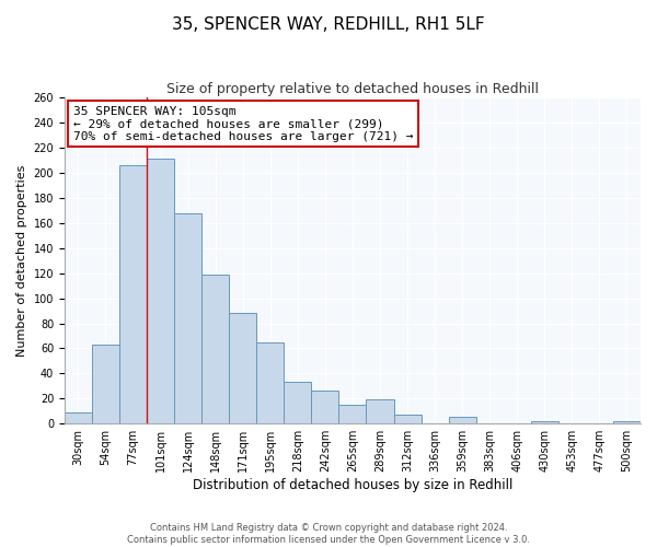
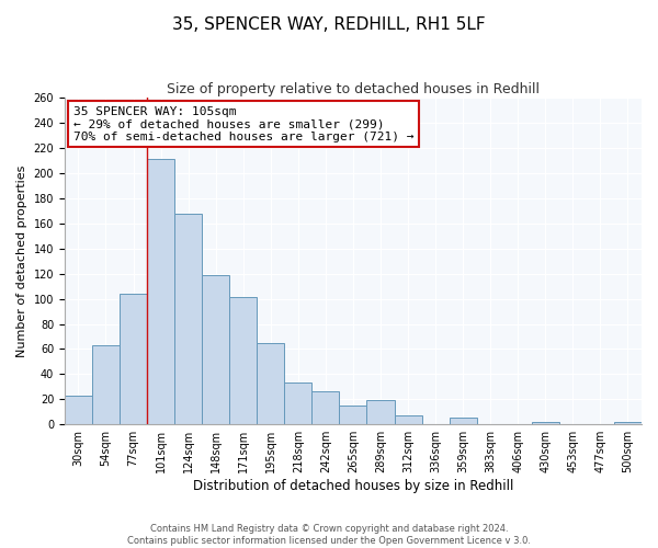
30sqm: 9 -> 23
77sqm: 206 -> 104
171sqm: 88 -> 101
